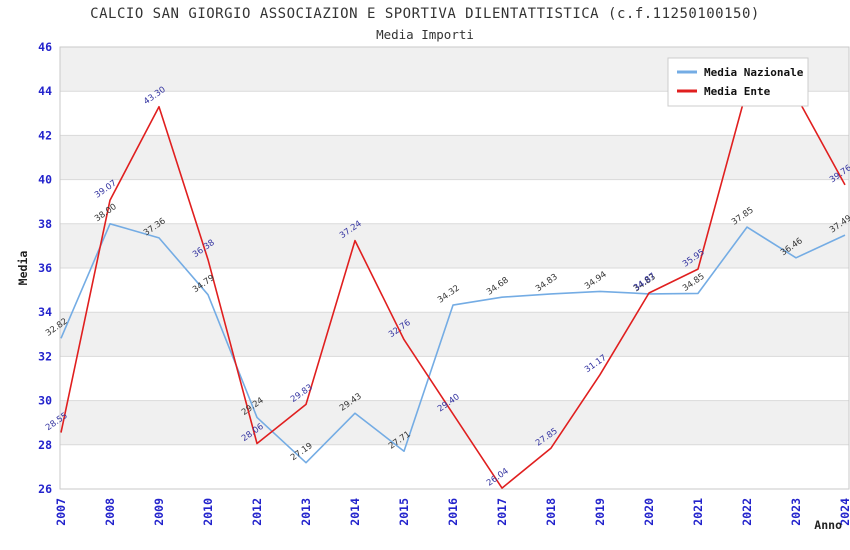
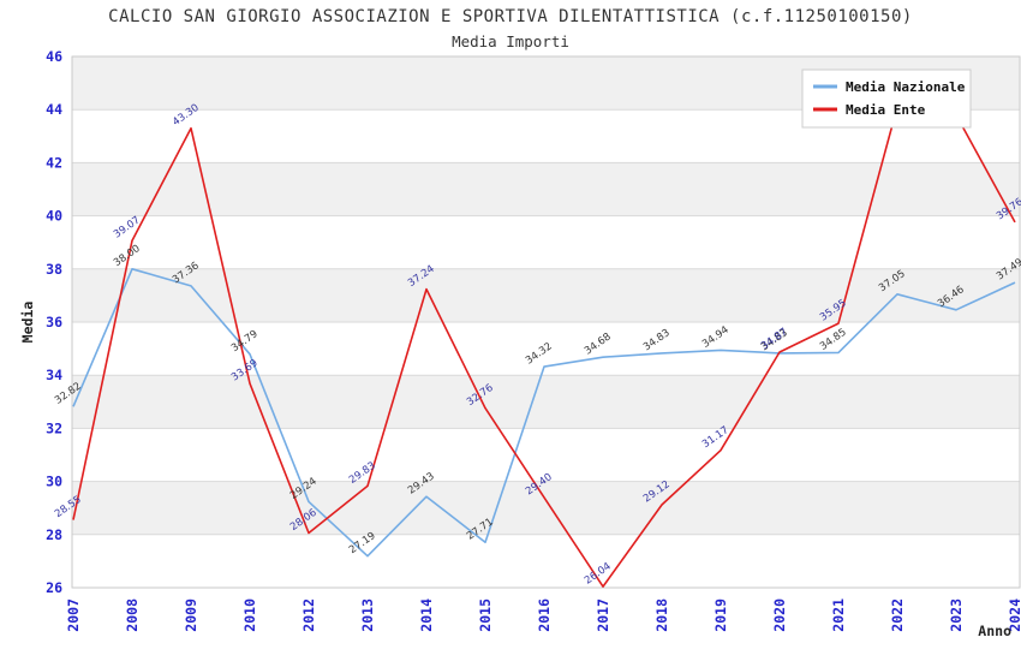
Media Ente/2010: 36.38 -> 33.69
Media Ente/2018: 27.85 -> 29.12
Media Nazionale/2022: 37.85 -> 37.05
